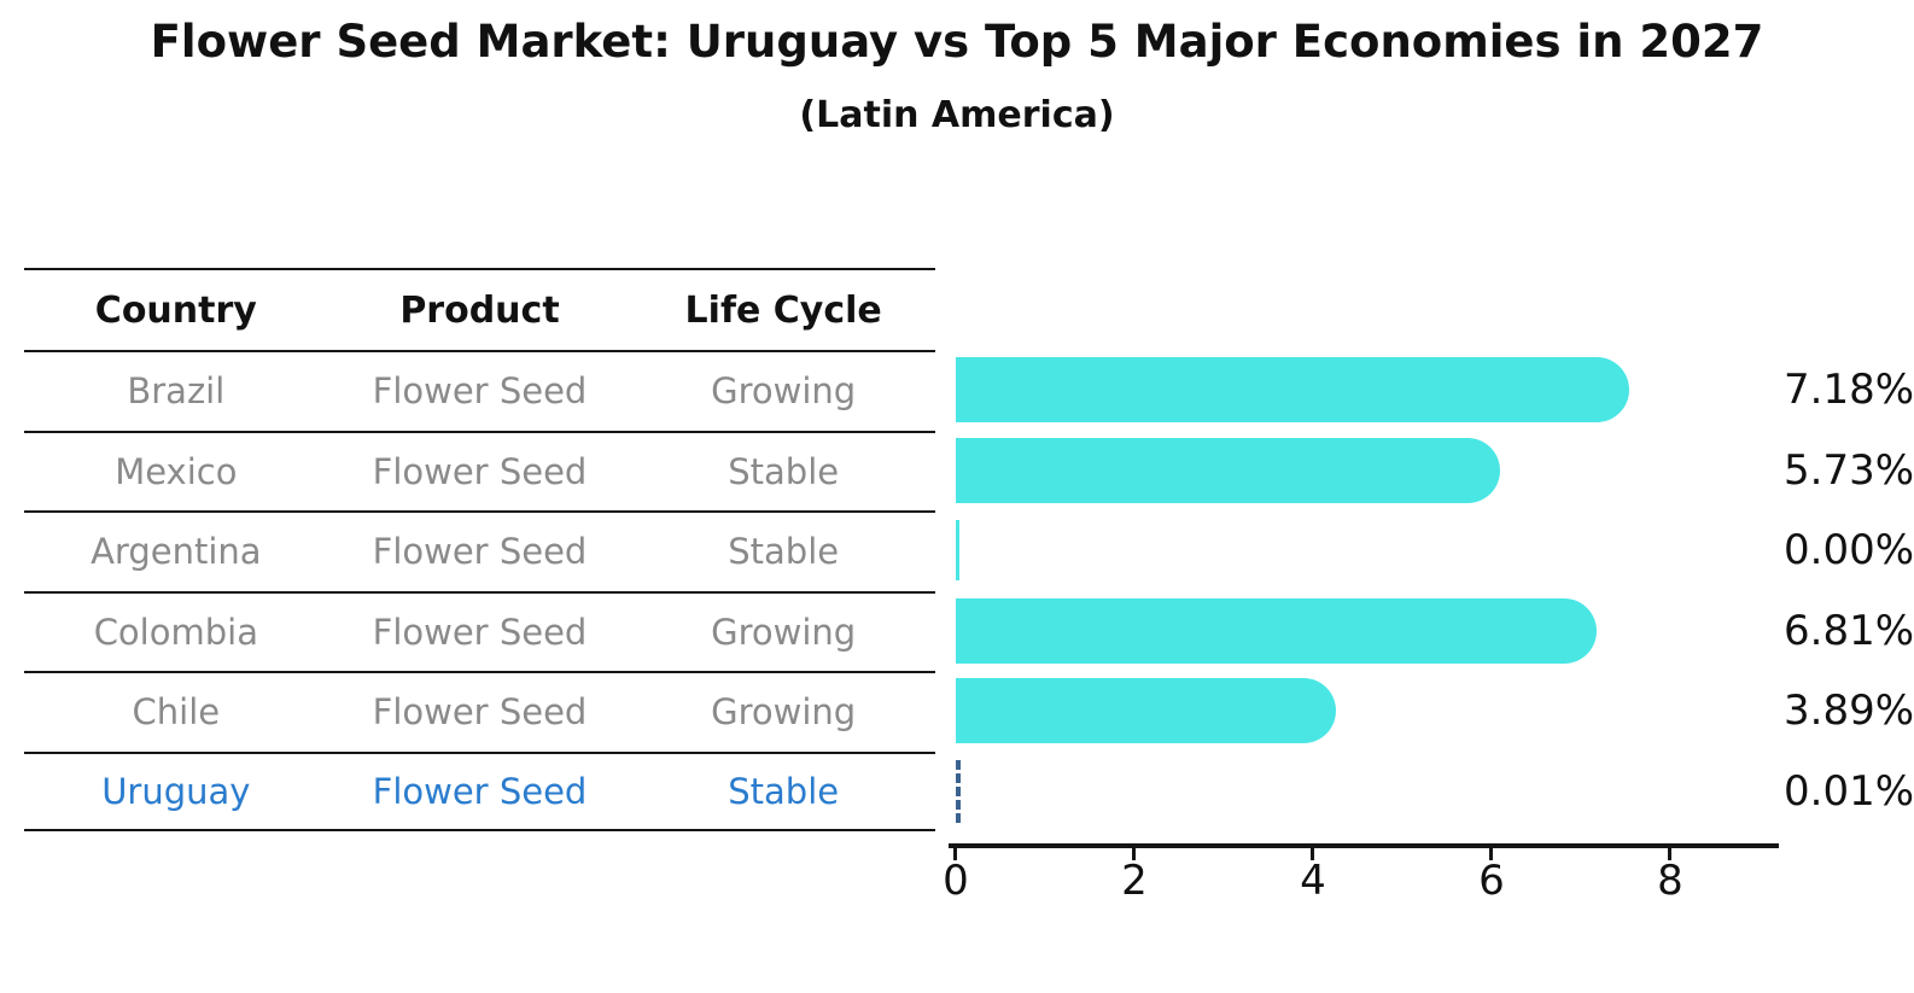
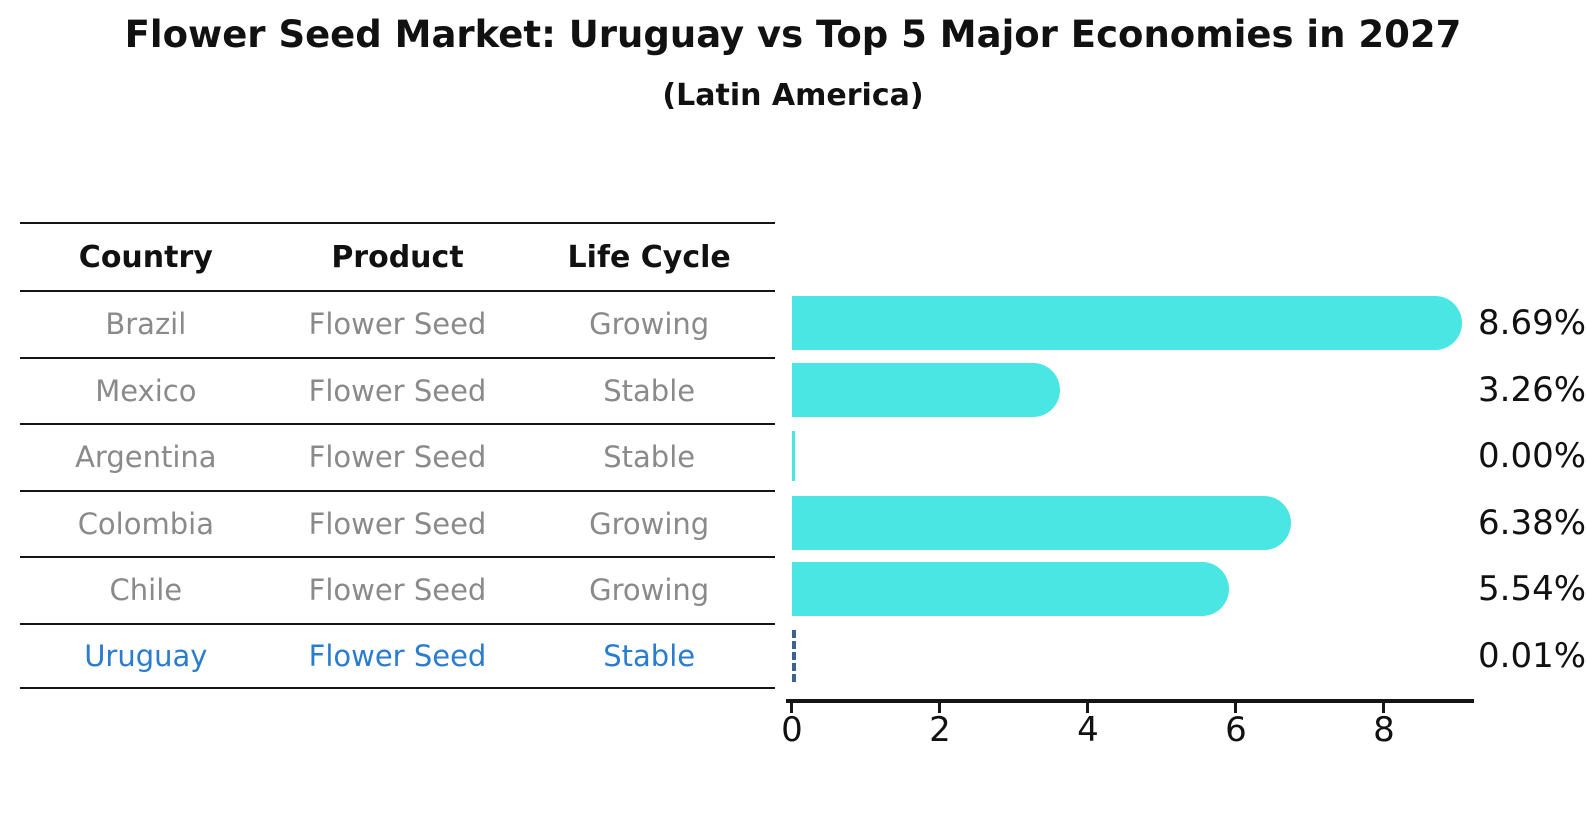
Brazil: 7.18% -> 8.69%
Mexico: 5.73% -> 3.26%
Colombia: 6.81% -> 6.38%
Chile: 3.89% -> 5.54%
